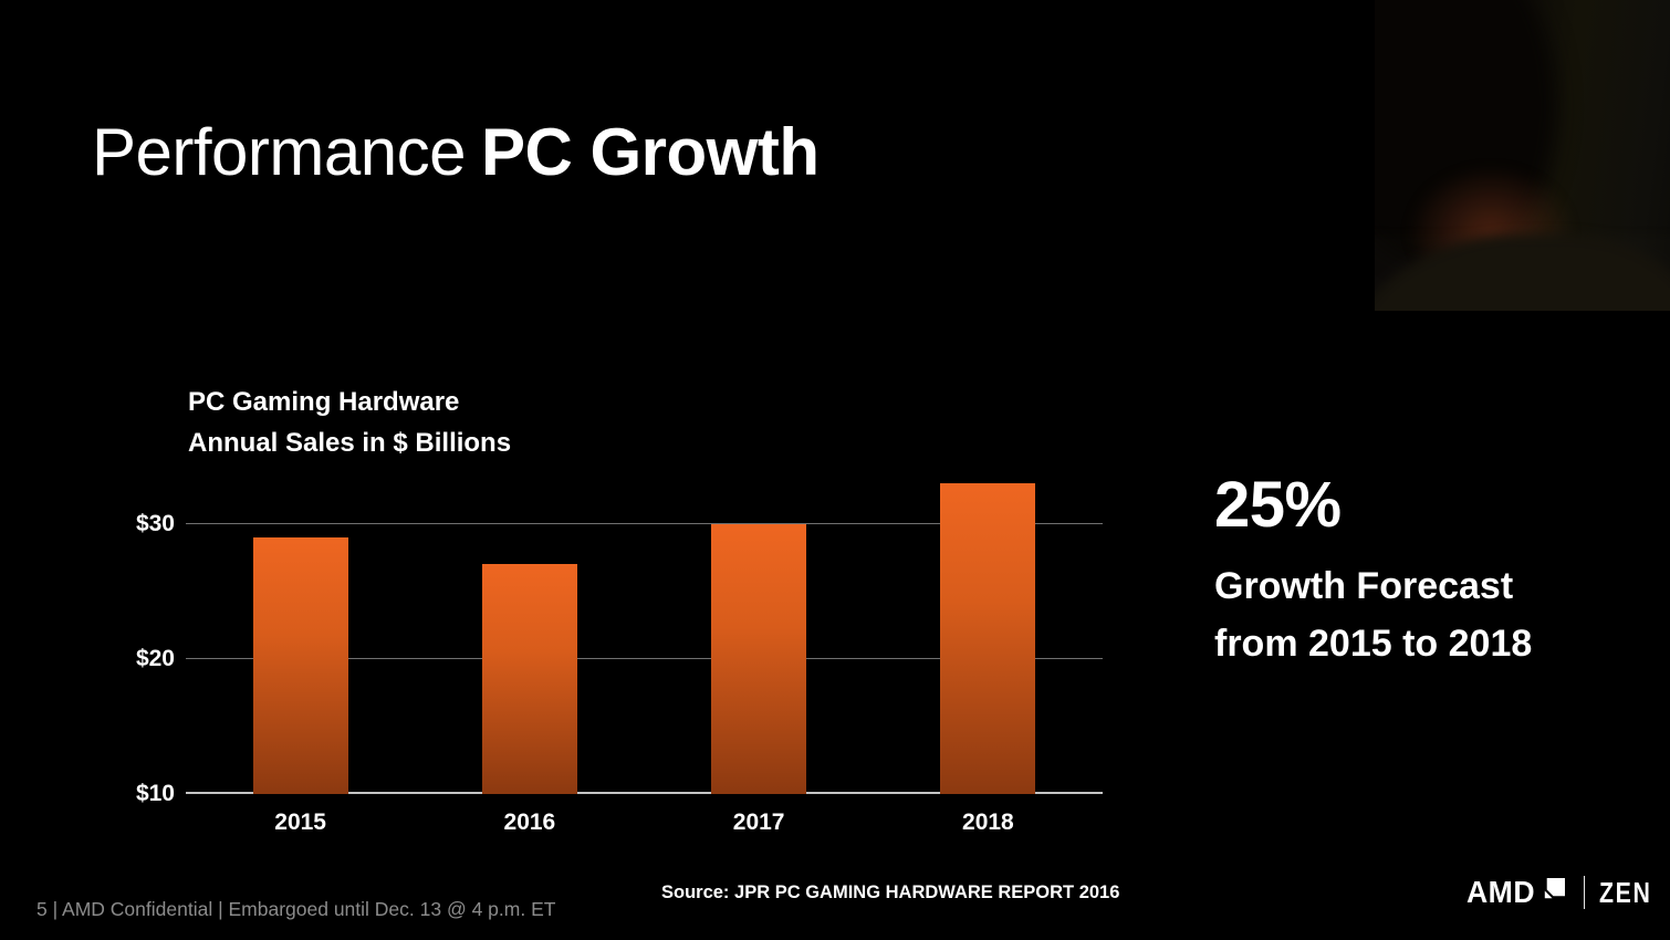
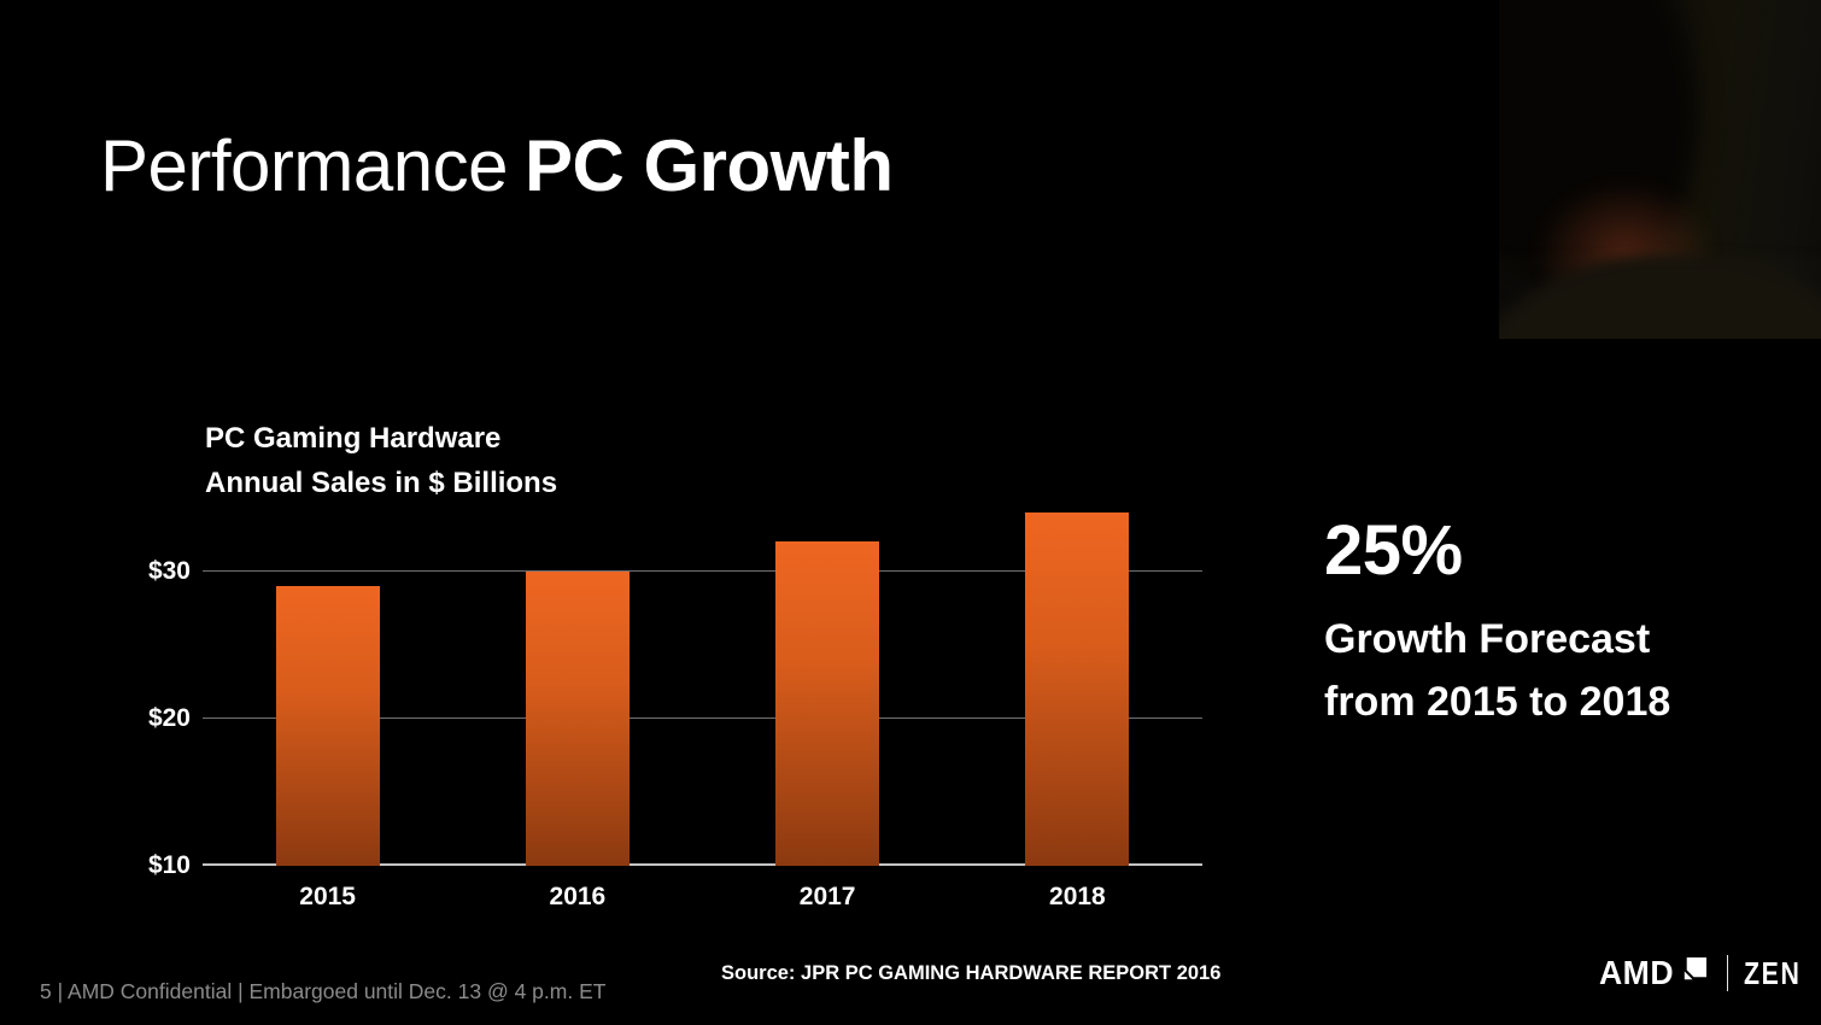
2016: $27 -> $30
2017: $30 -> $32
2018: $33 -> $34
